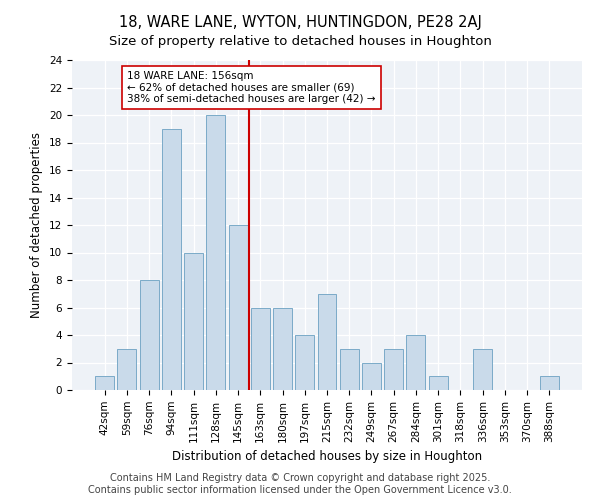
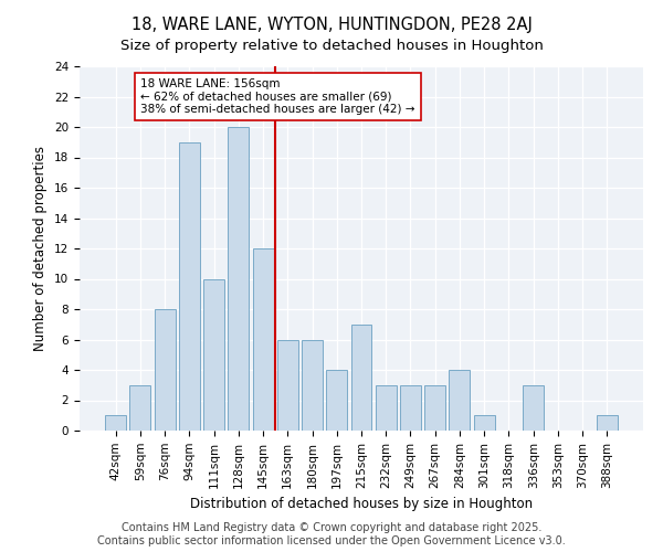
249sqm: 2 -> 3
